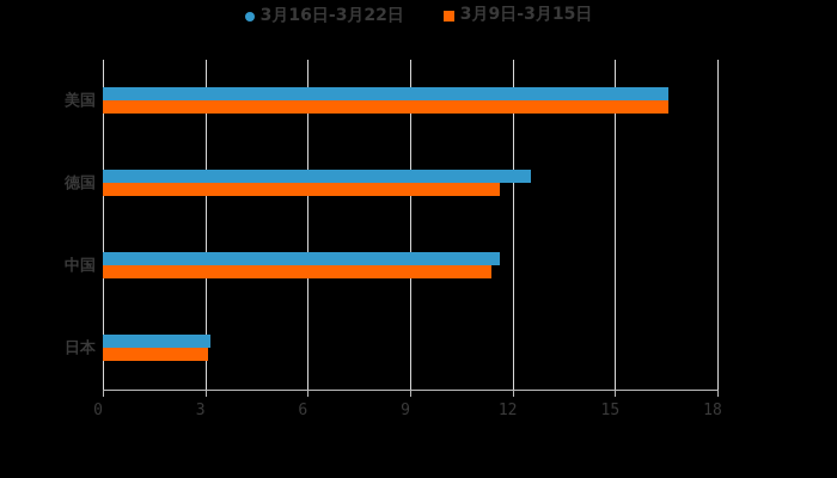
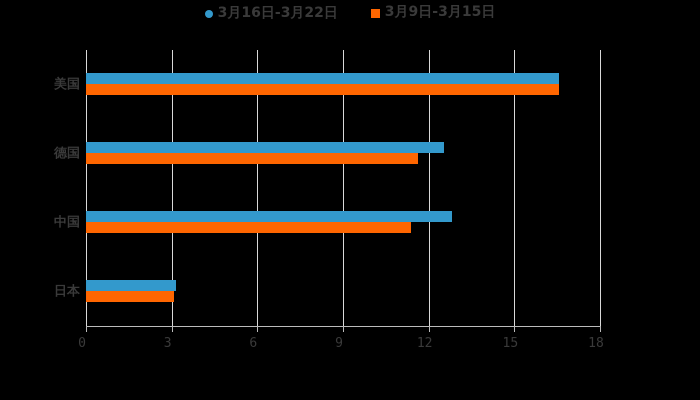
3月16日-3月22日/中国: 11.6 -> 12.8
